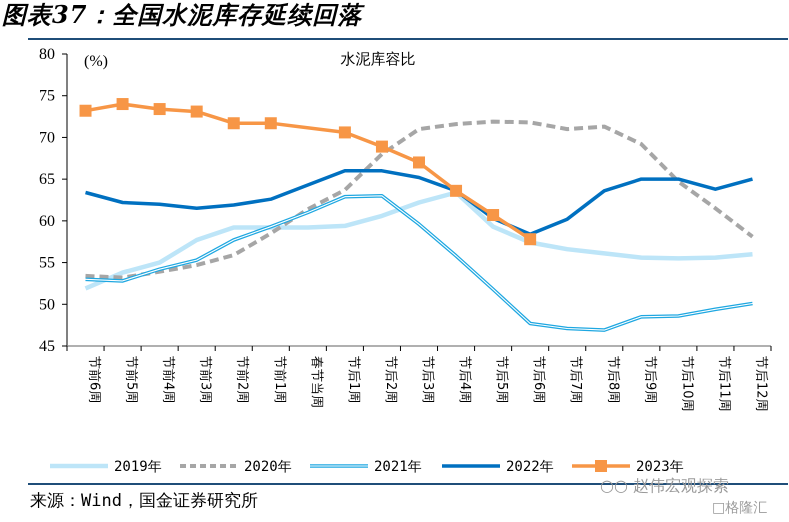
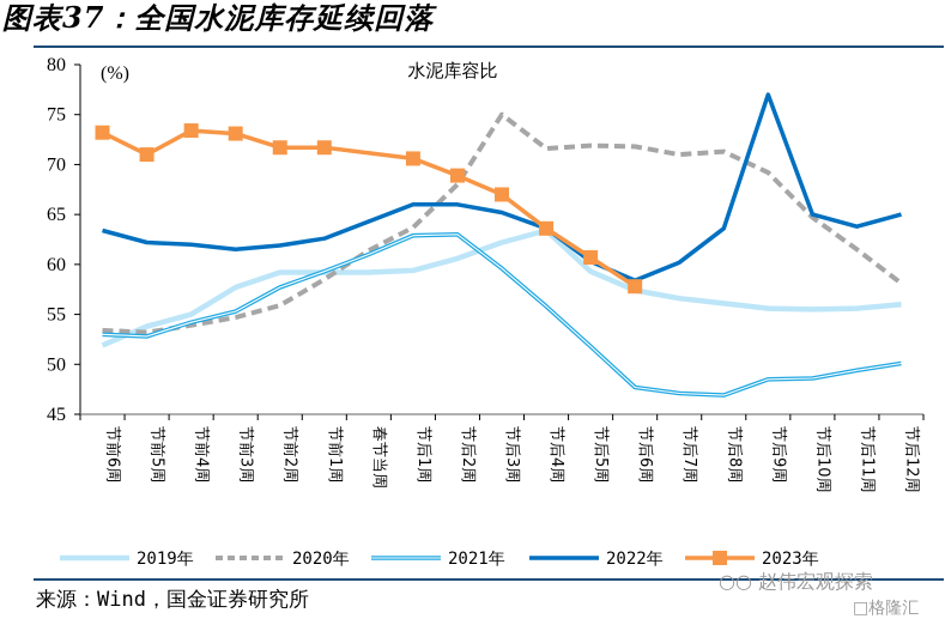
2023年/节前5周: 74 -> 71
2020年/节后3周: 71 -> 75
2022年/节后9周: 65 -> 77
